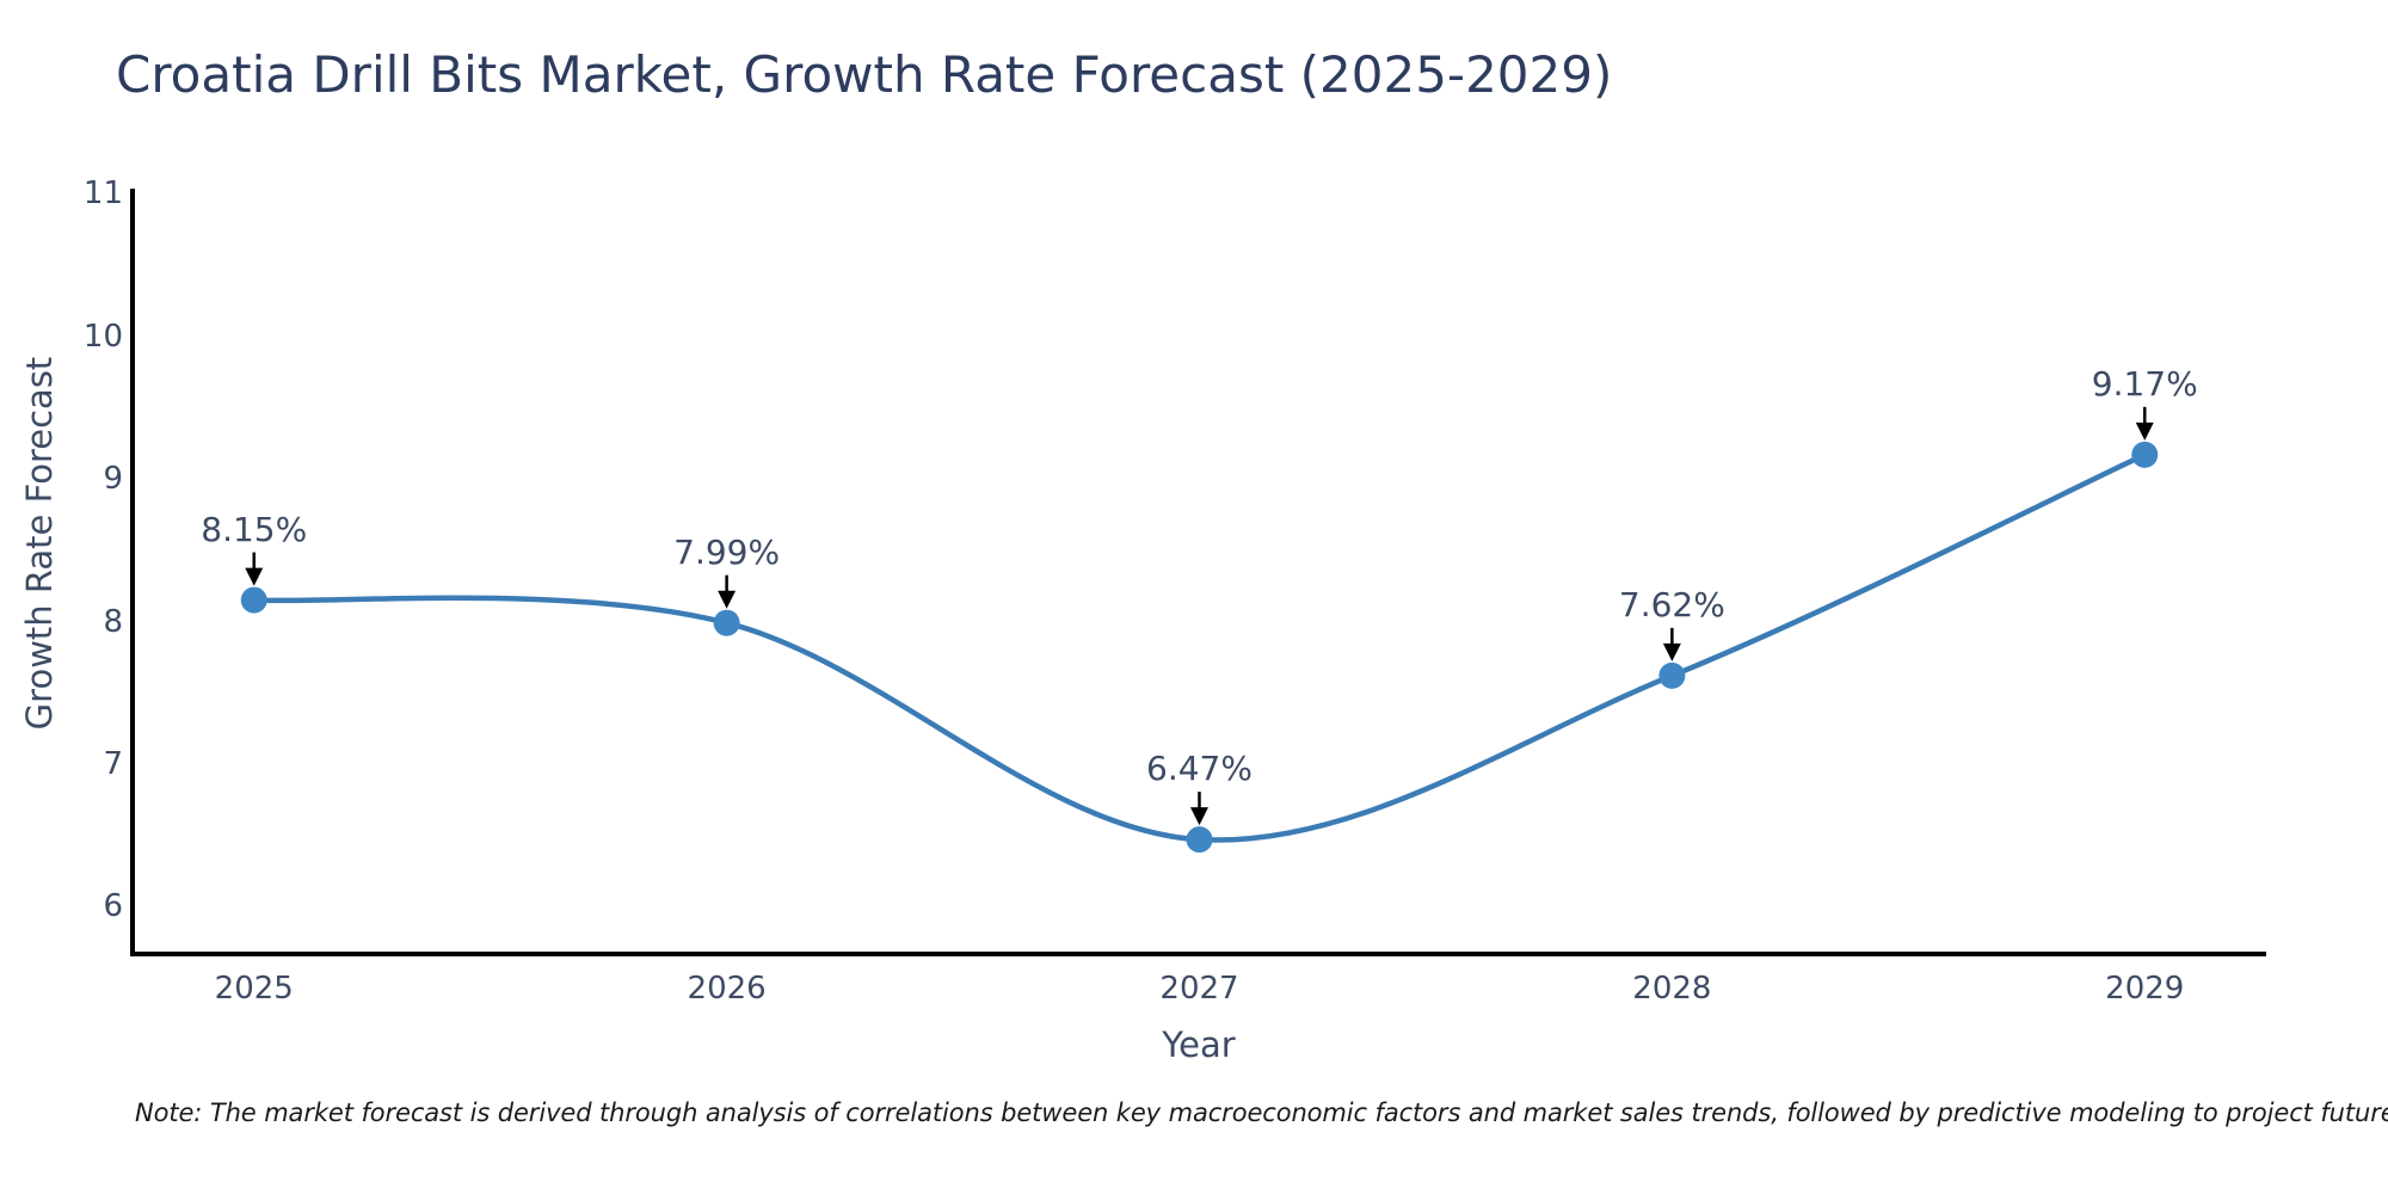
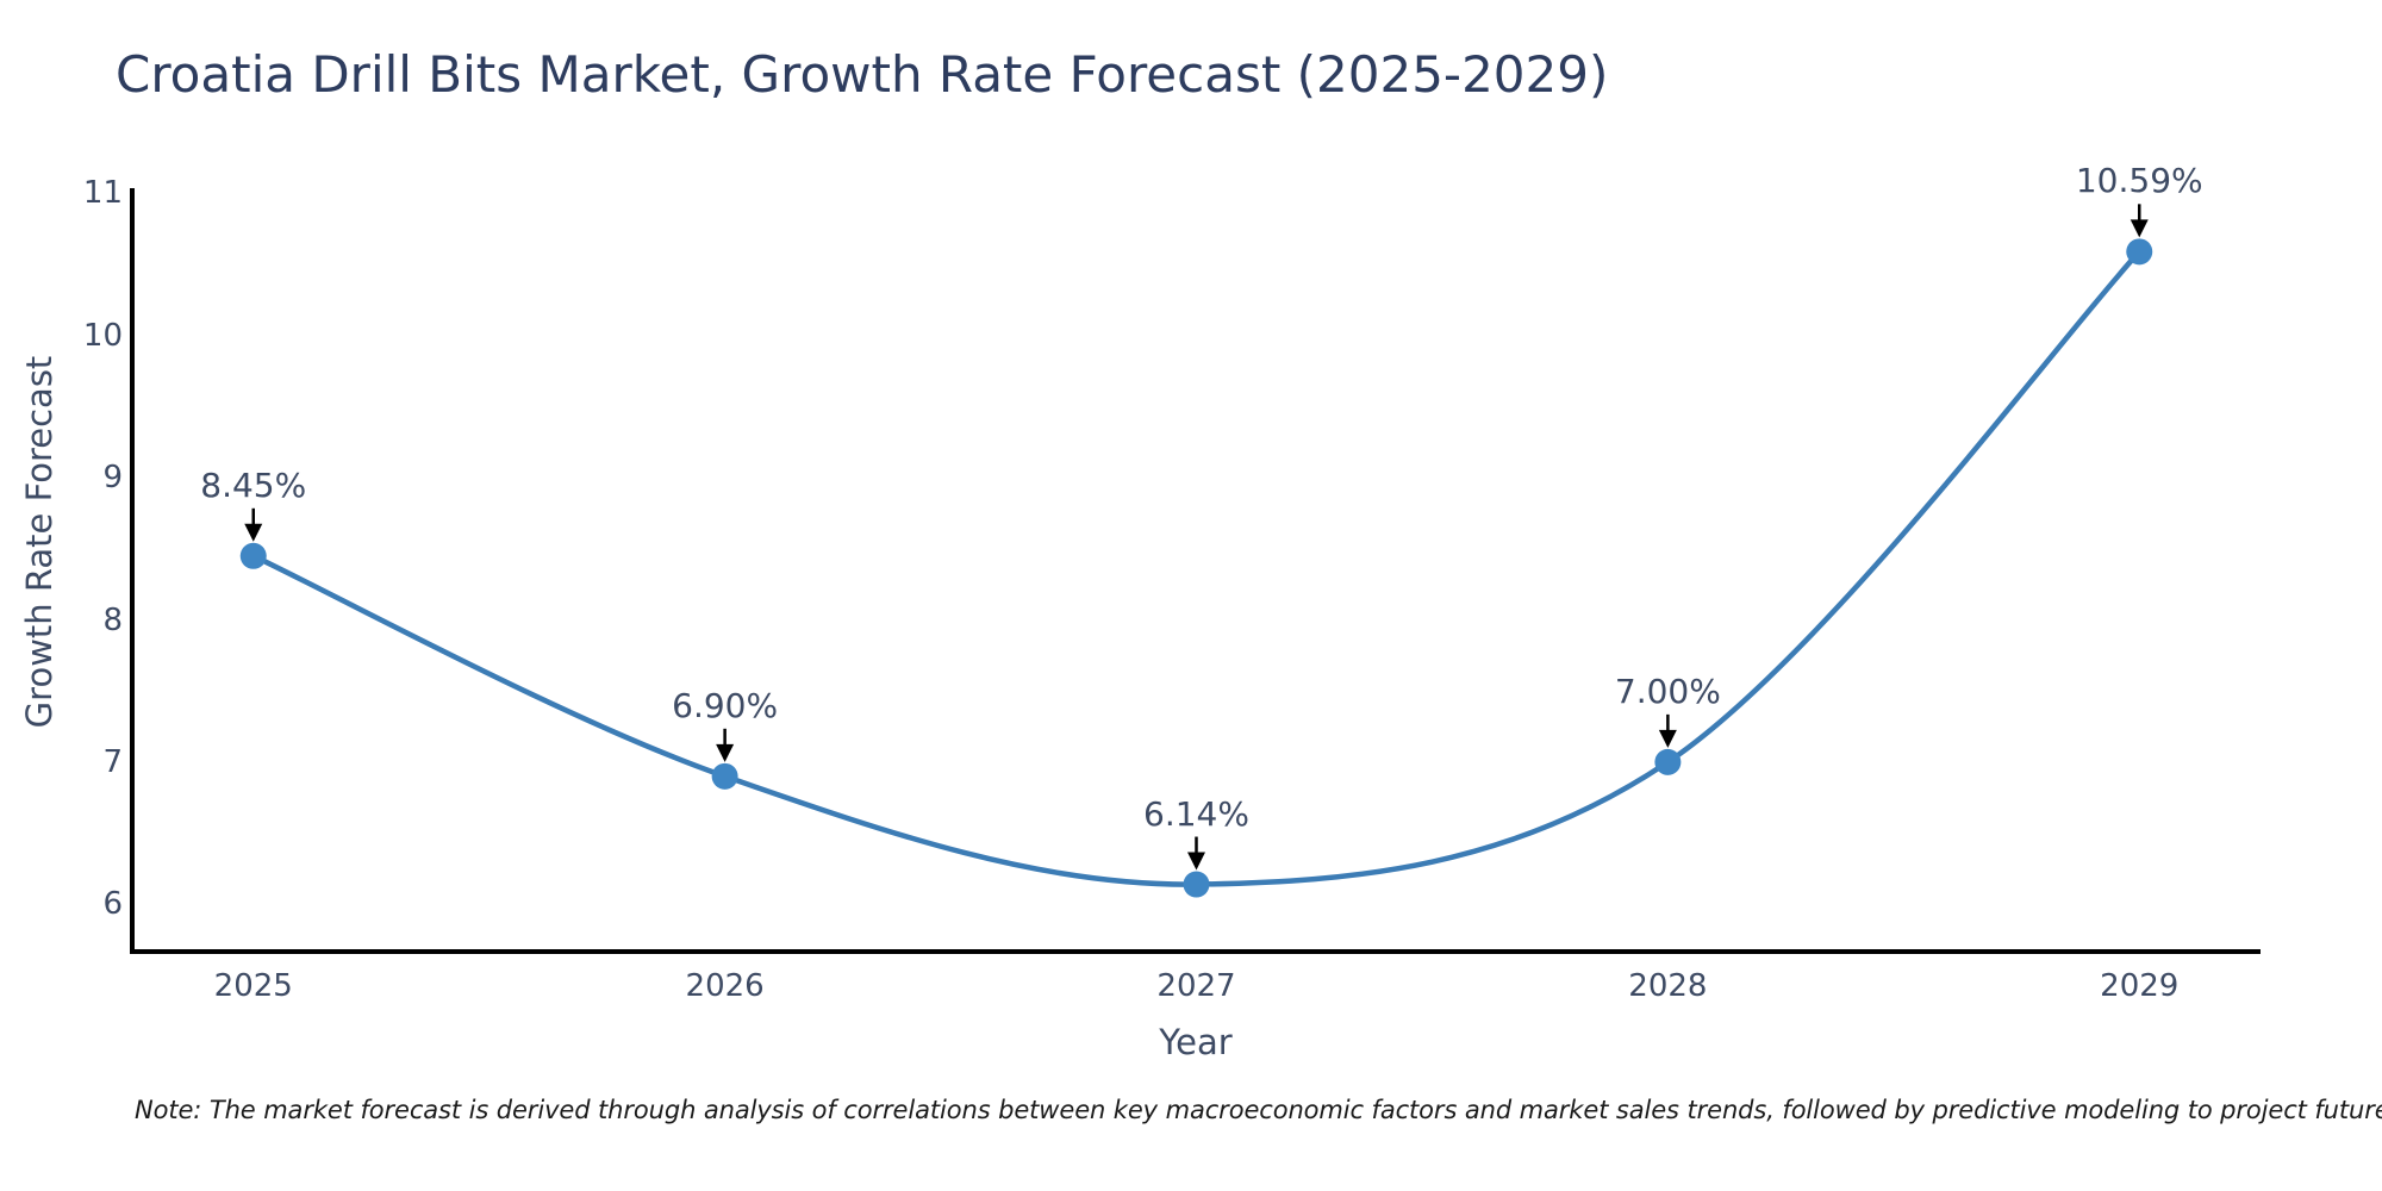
2025: 8.15% -> 8.45%
2026: 7.99% -> 6.90%
2027: 6.47% -> 6.14%
2028: 7.62% -> 7.00%
2029: 9.17% -> 10.59%
